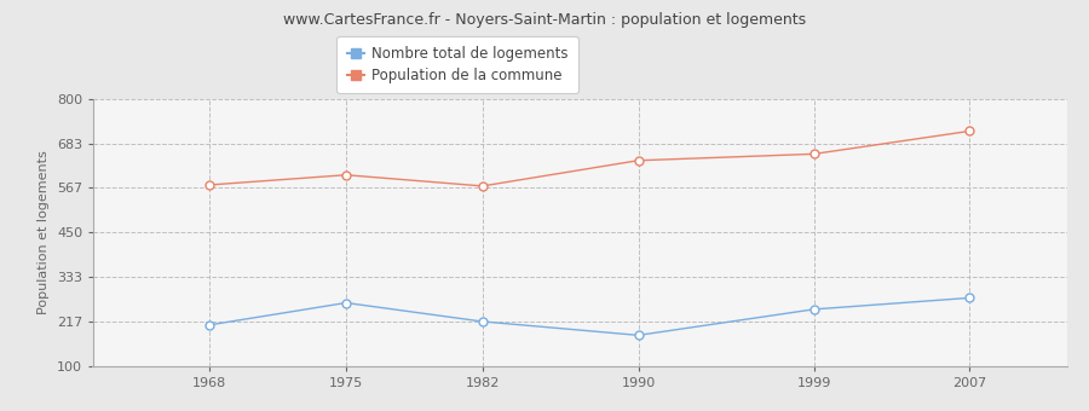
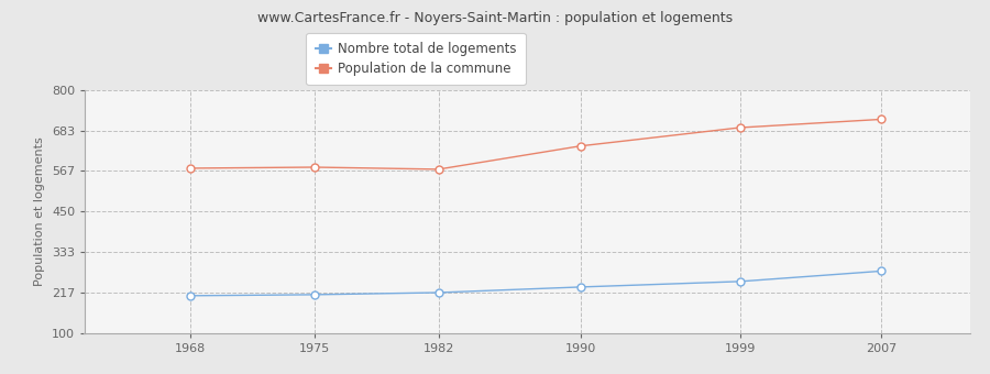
Nombre total de logements/1975: 265 -> 210
Population de la commune/1975: 600 -> 577
Nombre total de logements/1990: 180 -> 232
Population de la commune/1999: 655 -> 691
